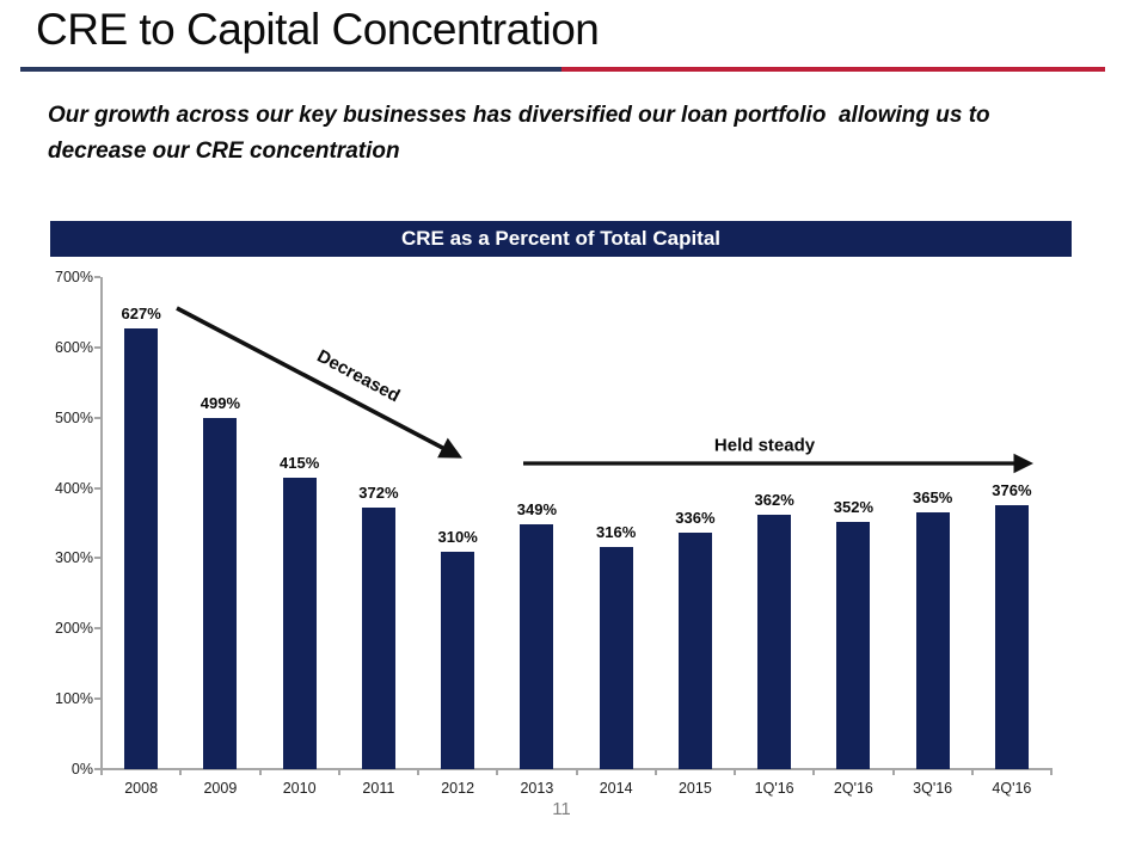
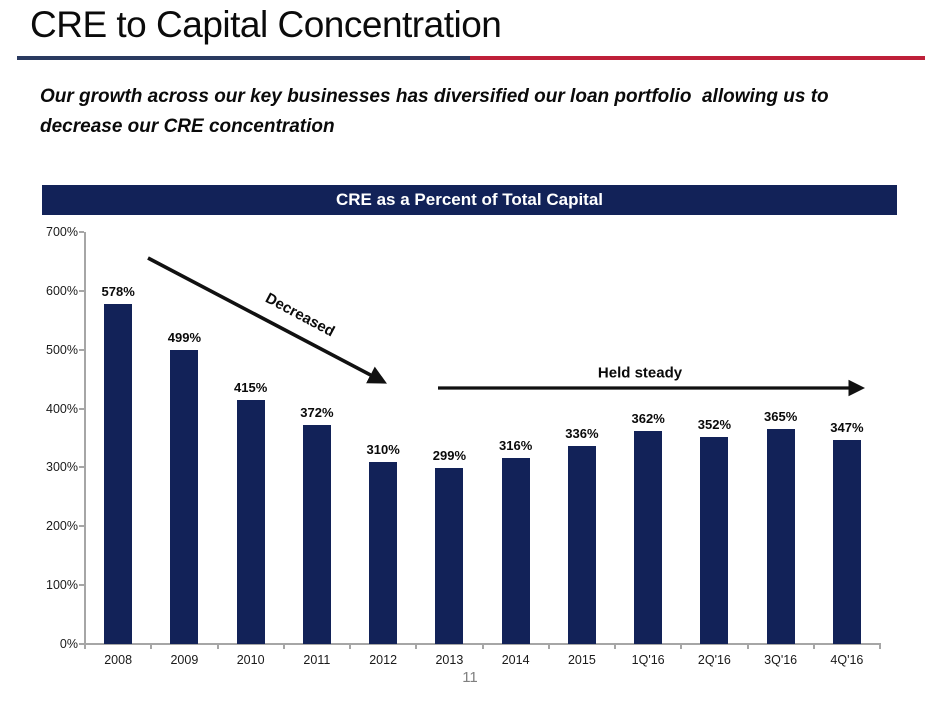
2008: 627% -> 578%
2013: 349% -> 299%
4Q'16: 376% -> 347%
